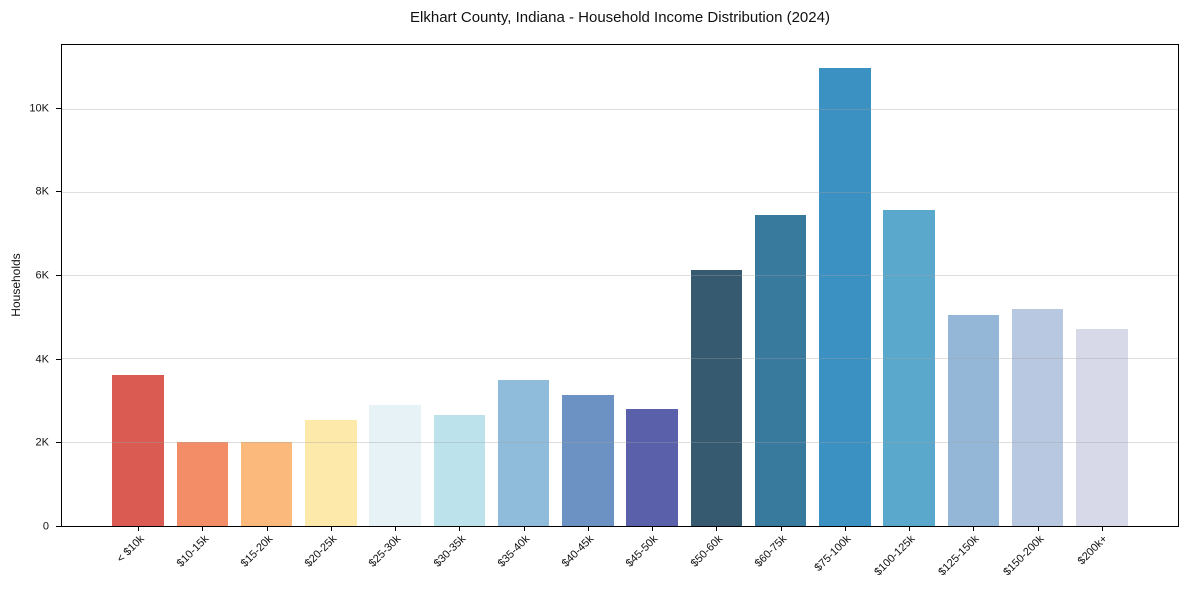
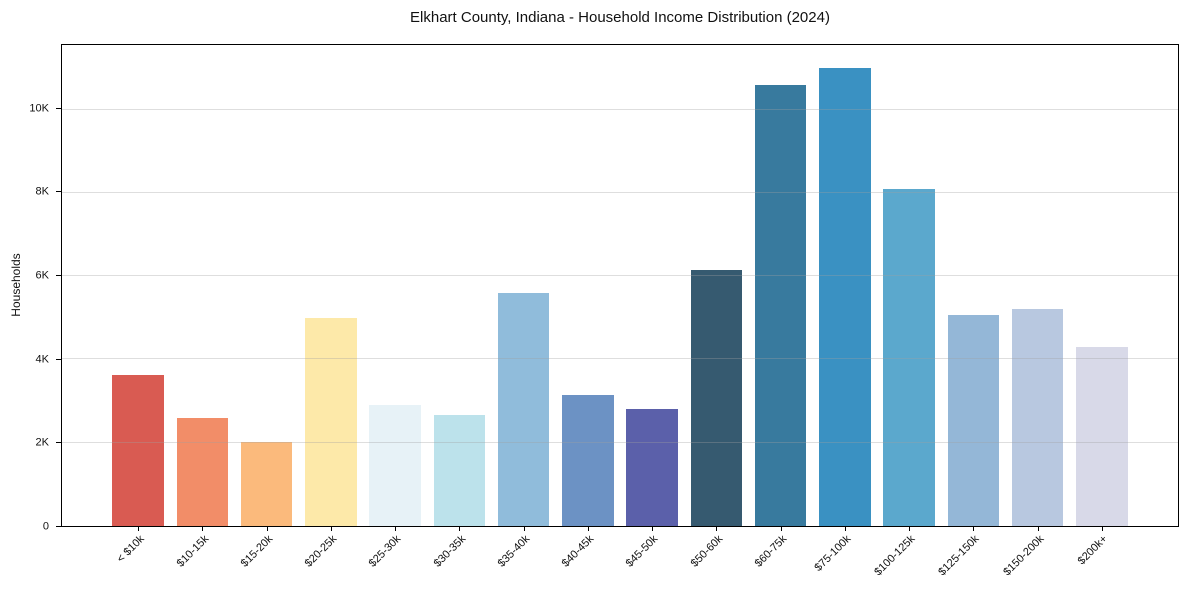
$10-15k: 2.0K -> 2.6K
$20-25k: 2.6K -> 5.0K
$35-40k: 3.5K -> 5.6K
$60-75k: 7.5K -> 10.6K
$100-125k: 7.6K -> 8.1K
$200k+: 4.7K -> 4.3K
